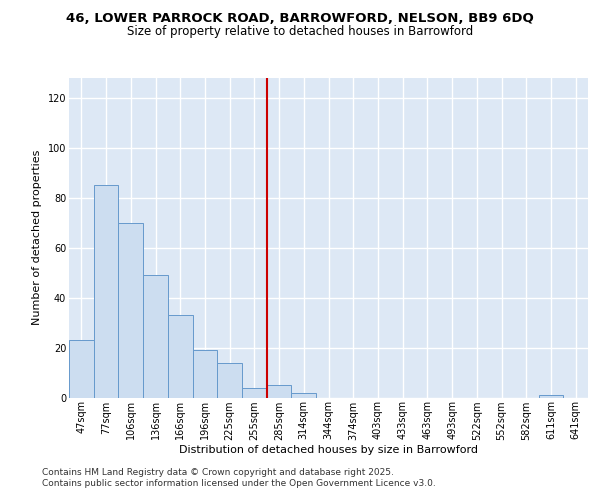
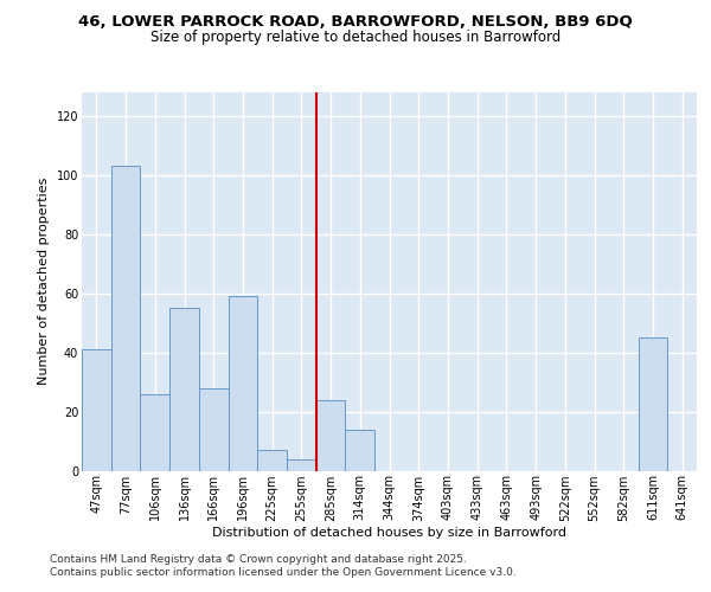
47sqm: 23 -> 41
77sqm: 85 -> 103
106sqm: 70 -> 26
136sqm: 49 -> 55
166sqm: 33 -> 28
196sqm: 19 -> 59
225sqm: 14 -> 7
285sqm: 5 -> 24
314sqm: 2 -> 14
611sqm: 1 -> 45
